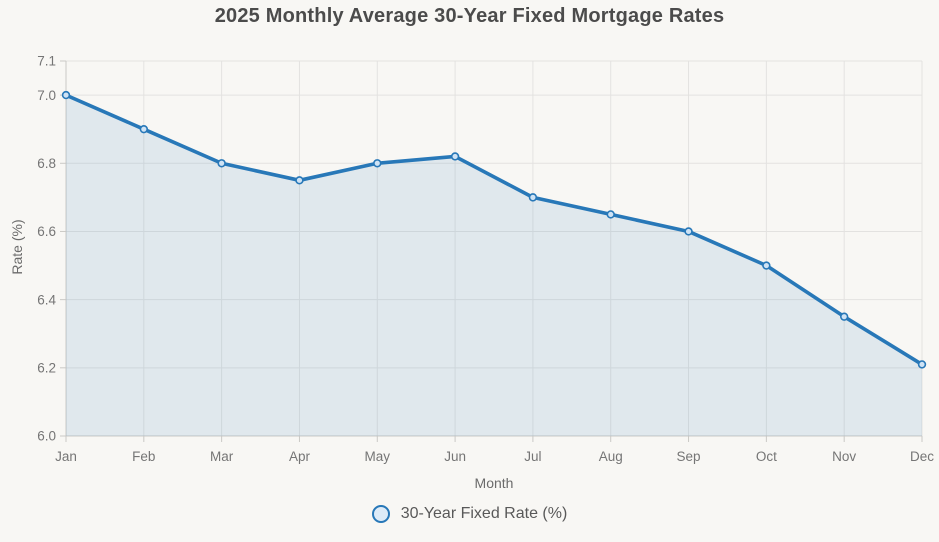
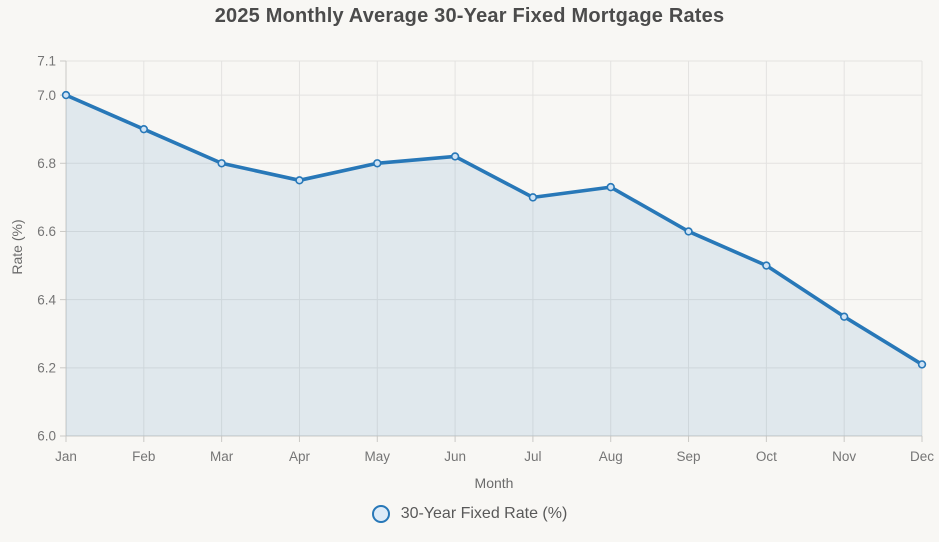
Aug: 6.65 -> 6.73
